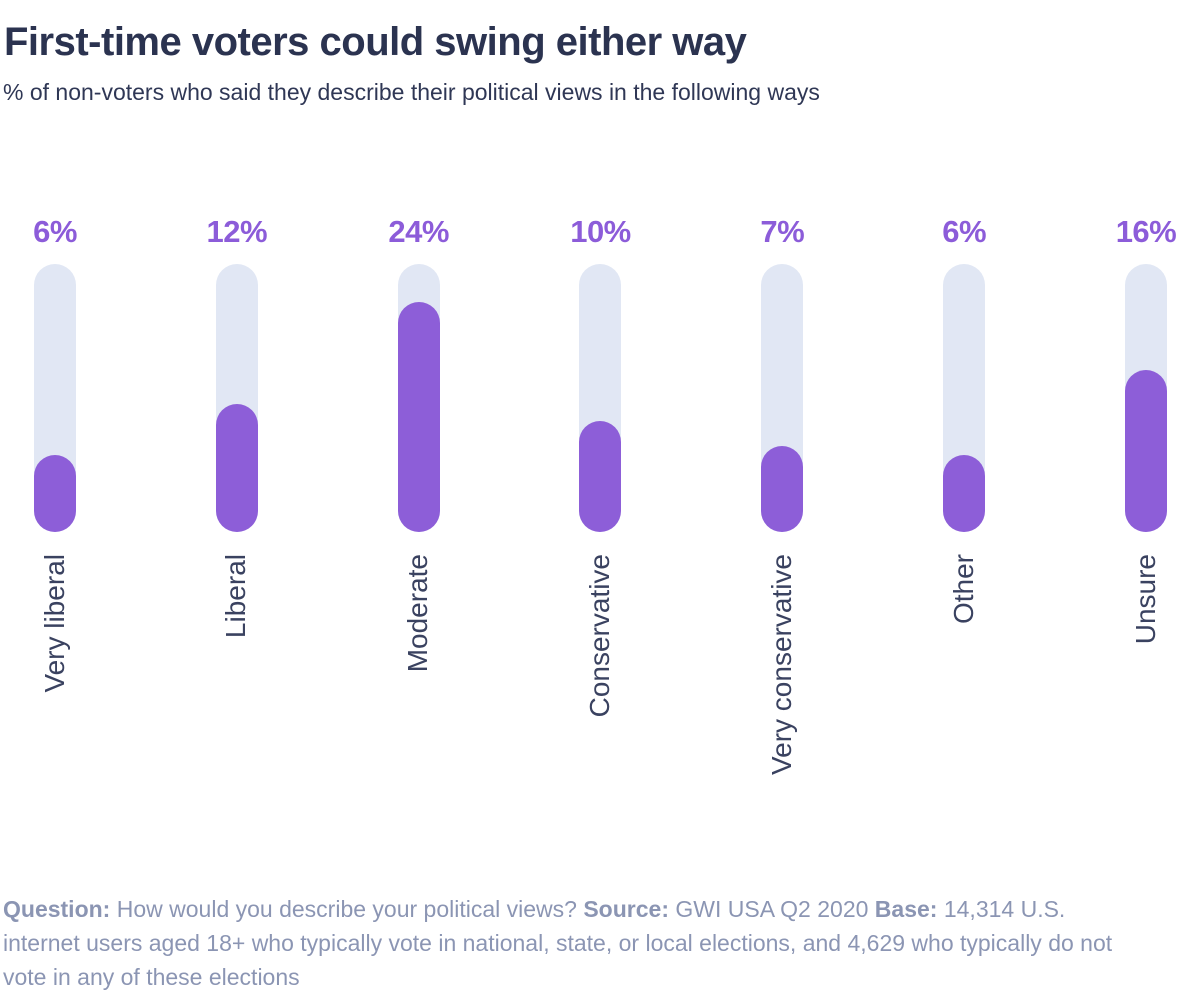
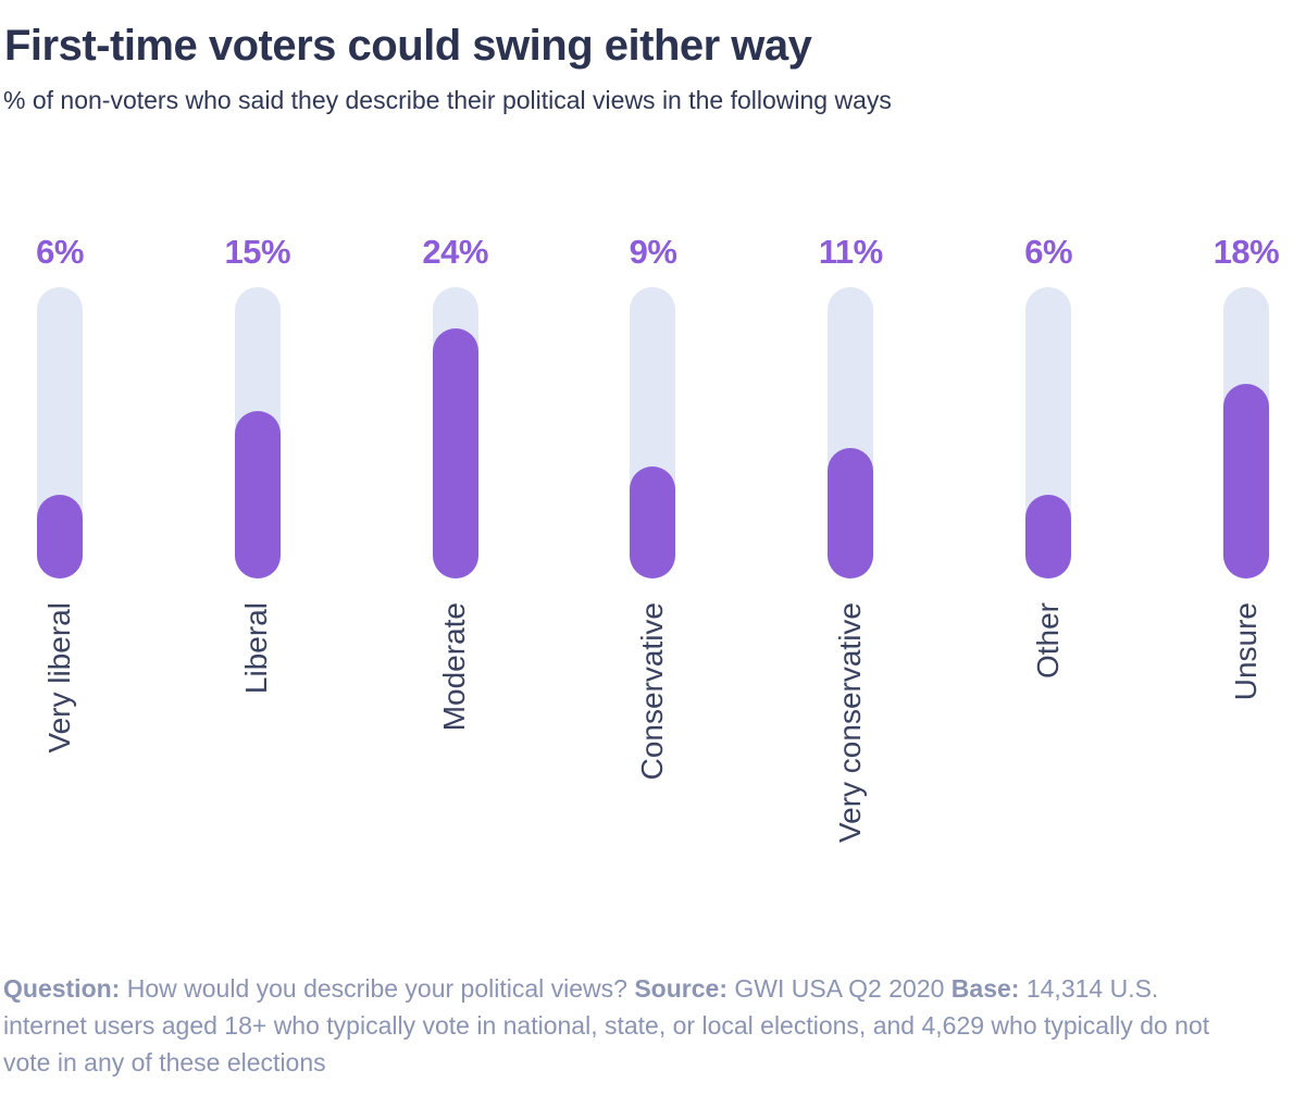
Liberal: 12% -> 15%
Conservative: 10% -> 9%
Very conservative: 7% -> 11%
Unsure: 16% -> 18%
